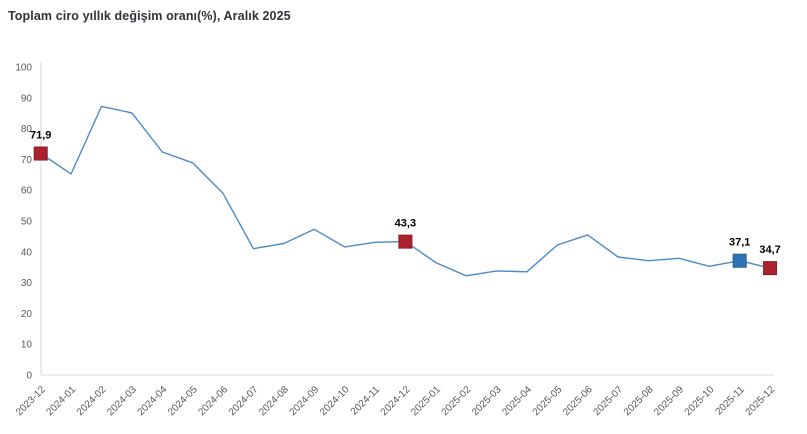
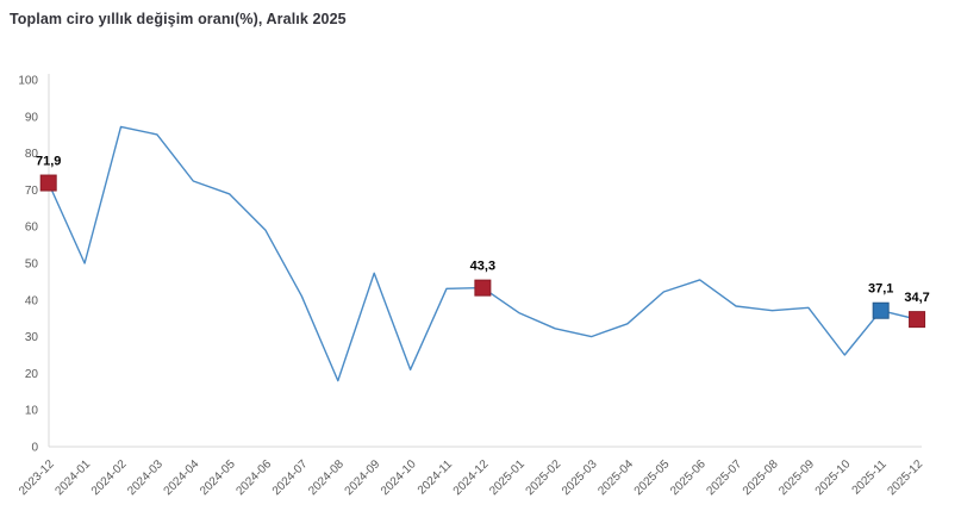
2024-01: 65 -> 50
2024-08: 43 -> 18
2024-10: 42 -> 21
2025-03: 34 -> 30
2025-10: 35 -> 25
